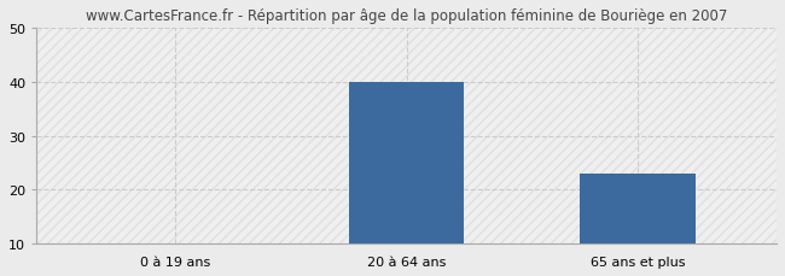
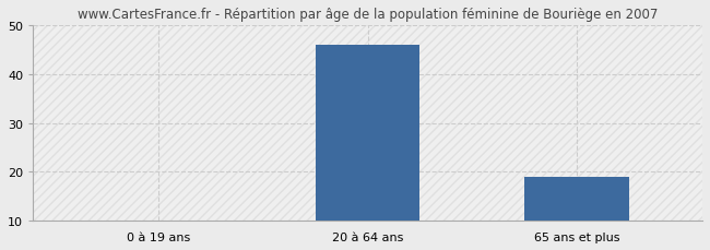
20 à 64 ans: 40 -> 46
65 ans et plus: 23 -> 19
